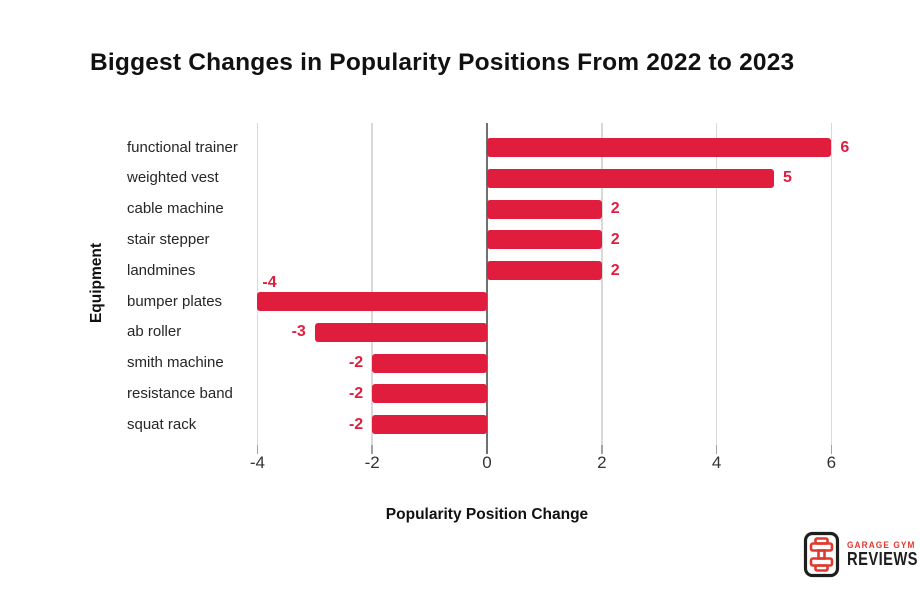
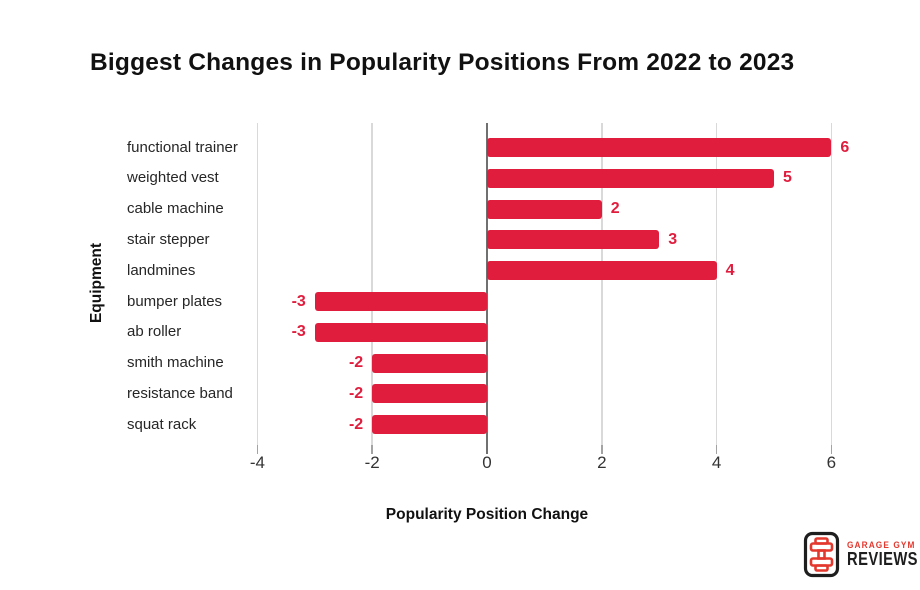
stair stepper: 2 -> 3
landmines: 2 -> 4
bumper plates: -4 -> -3
